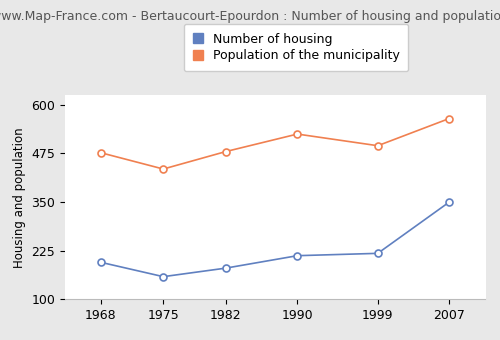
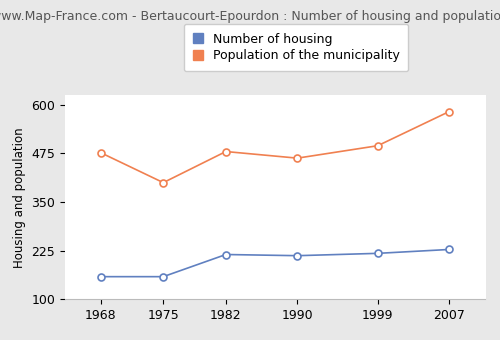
Number of housing/1968: 195 -> 158
Population of the municipality/1975: 435 -> 400
Number of housing/1982: 180 -> 215
Population of the municipality/1990: 525 -> 463
Number of housing/2007: 350 -> 228
Population of the municipality/2007: 565 -> 583
